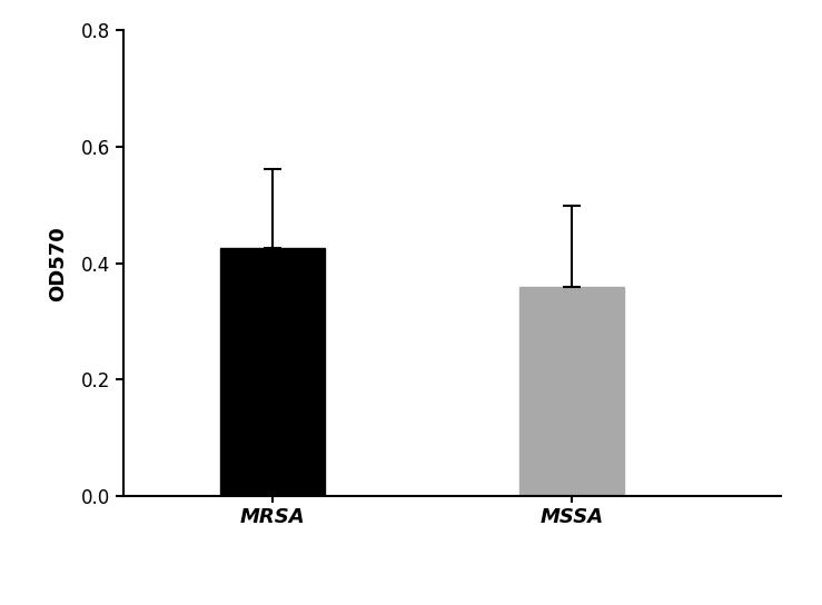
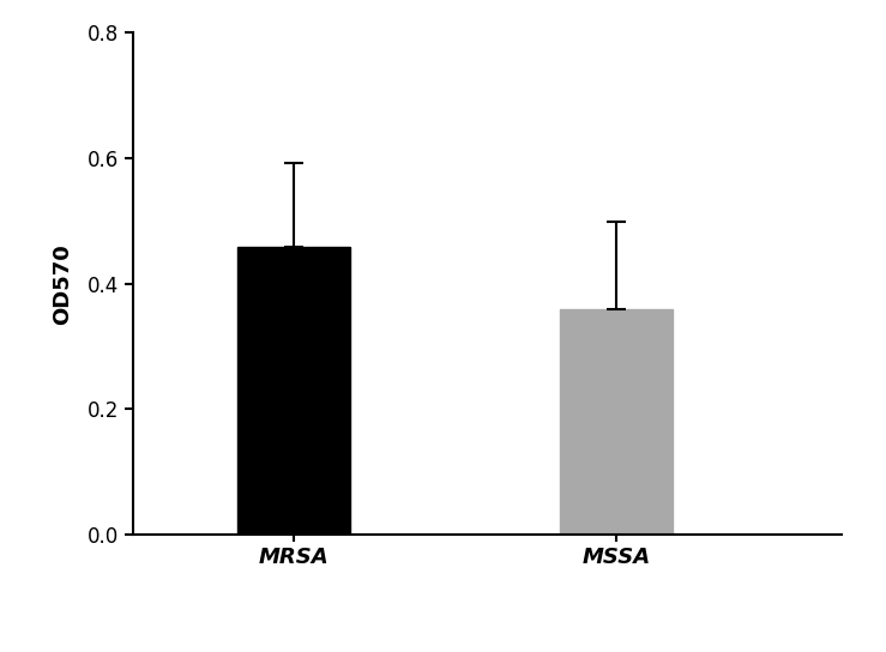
MRSA: 0.426 -> 0.458
